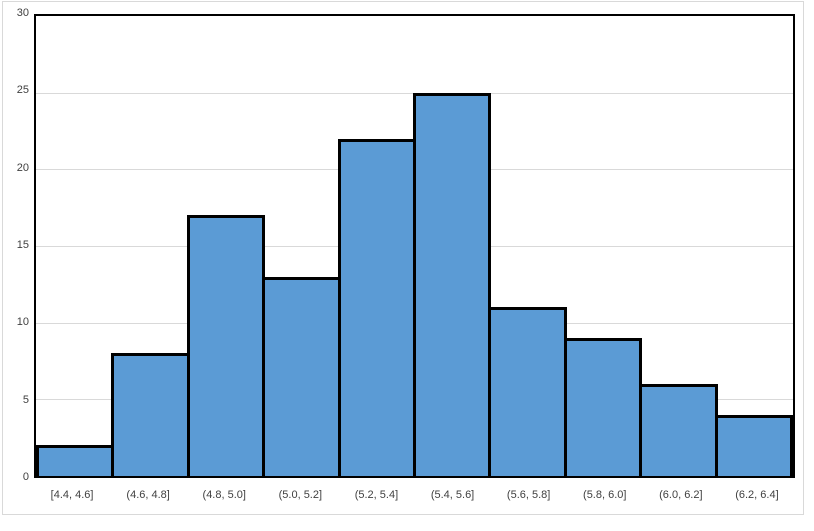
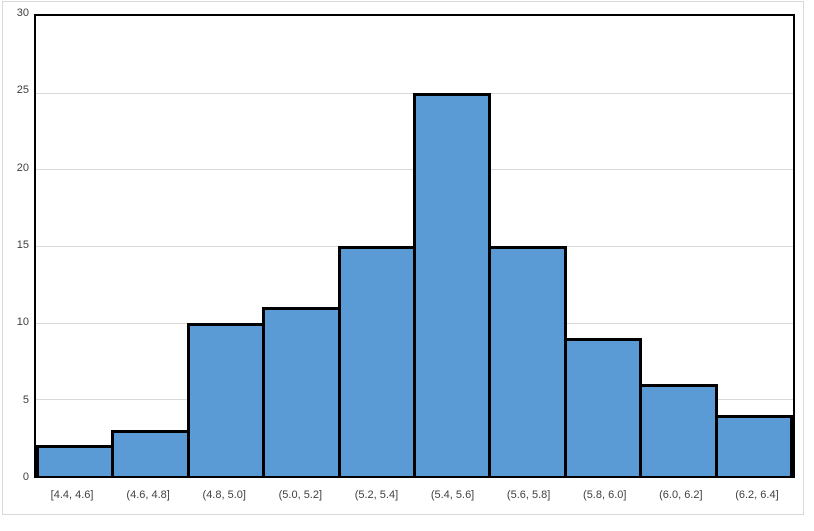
(4.6, 4.8]: 8 -> 3
(4.8, 5.0]: 17 -> 10
(5.0, 5.2]: 13 -> 11
(5.2, 5.4]: 22 -> 15
(5.6, 5.8]: 11 -> 15
